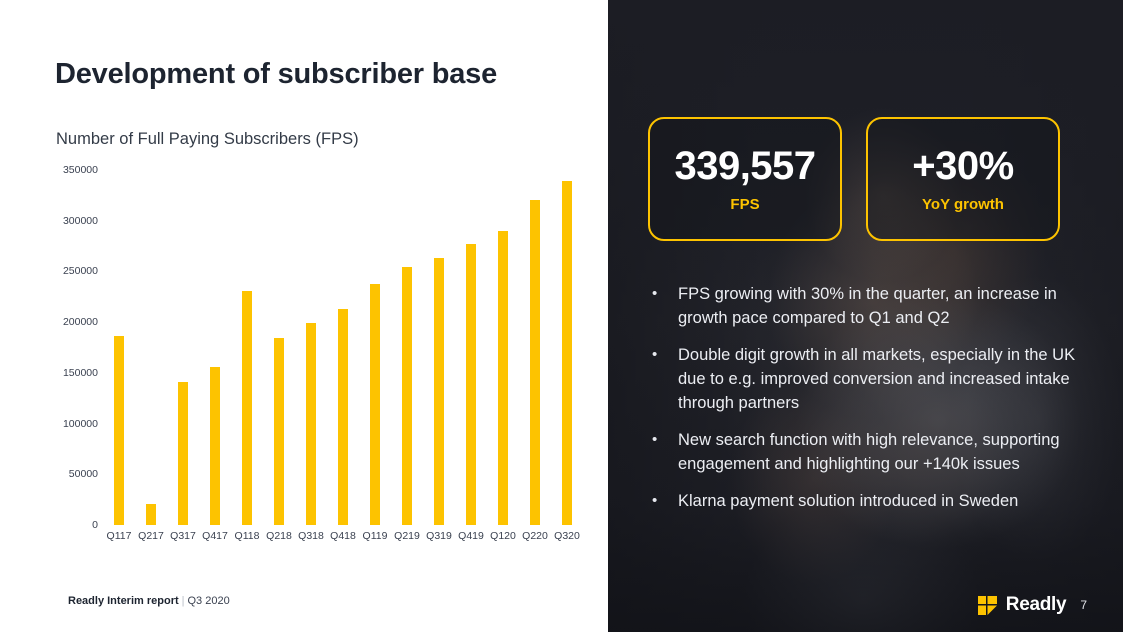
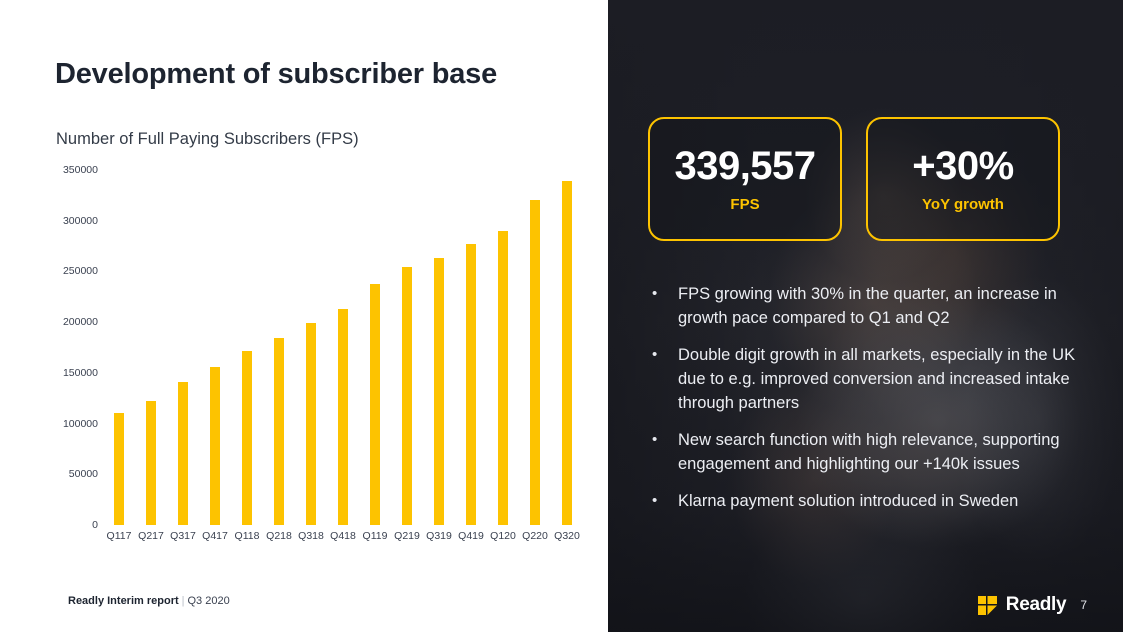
Q117: 186000 -> 110000
Q217: 21000 -> 122000
Q118: 231000 -> 172000
